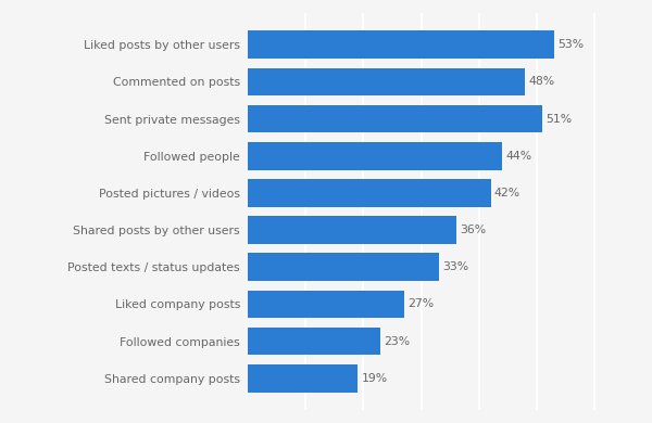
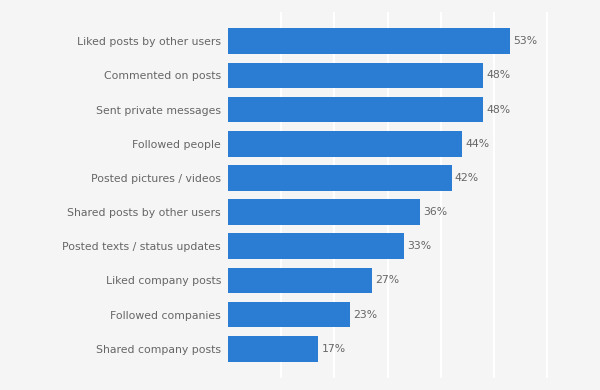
Sent private messages: 51% -> 48%
Shared company posts: 19% -> 17%
